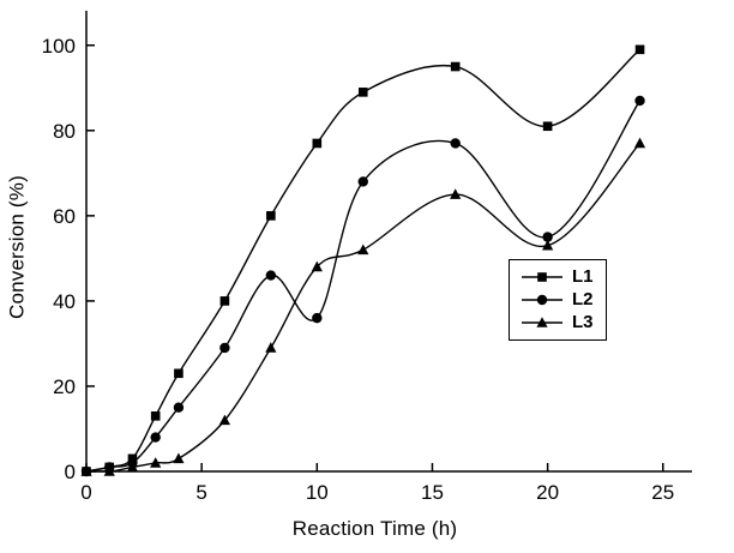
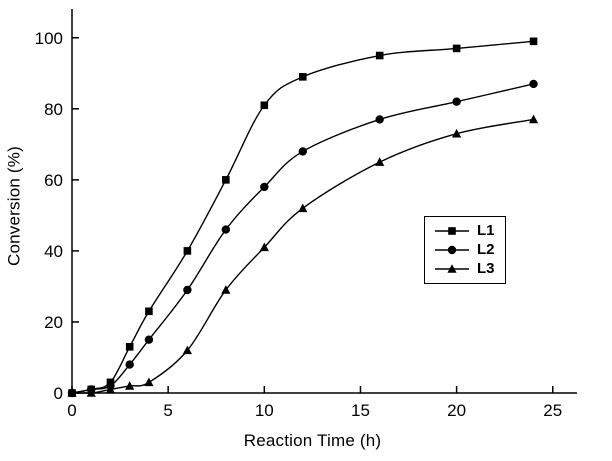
L1/10: 77 -> 81
L2/10: 36 -> 58
L3/10: 48 -> 41
L1/20: 81 -> 97
L2/20: 55 -> 82
L3/20: 53 -> 73
